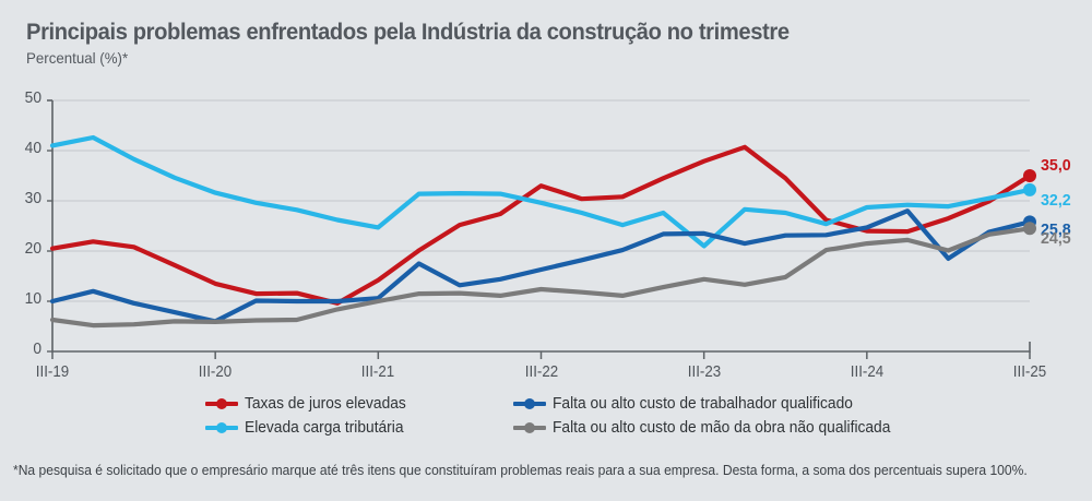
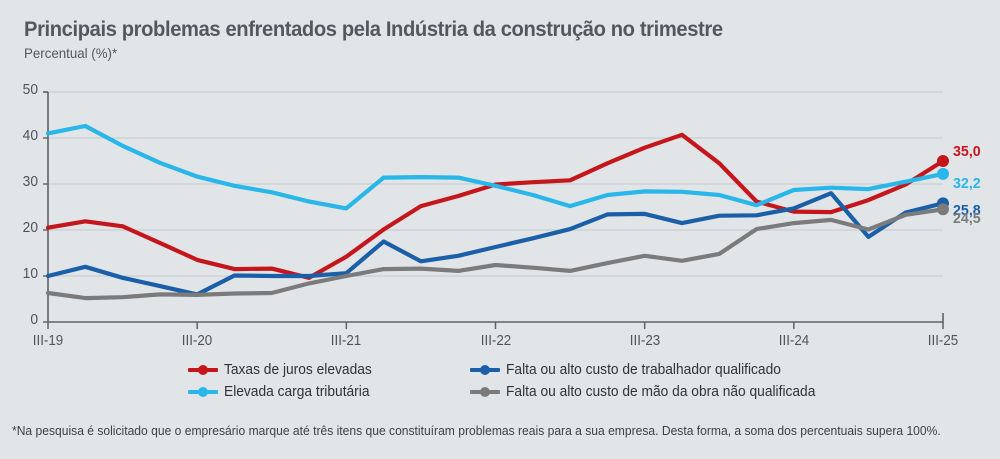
Taxas de juros elevadas/III-22: 33 -> 30
Elevada carga tributária/III-23: 21 -> 28
